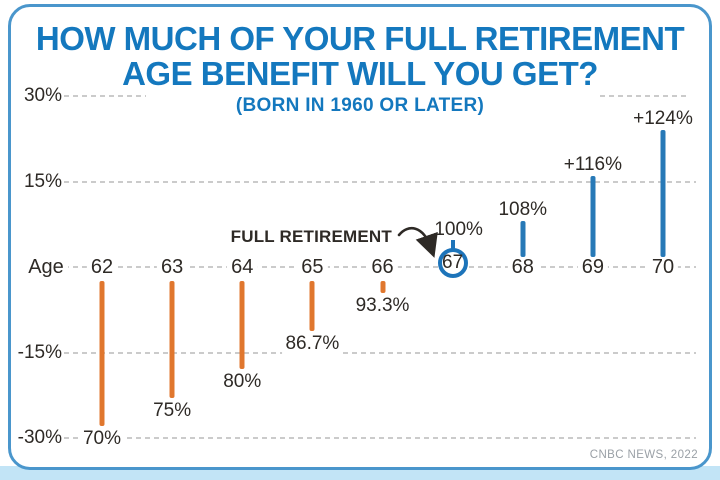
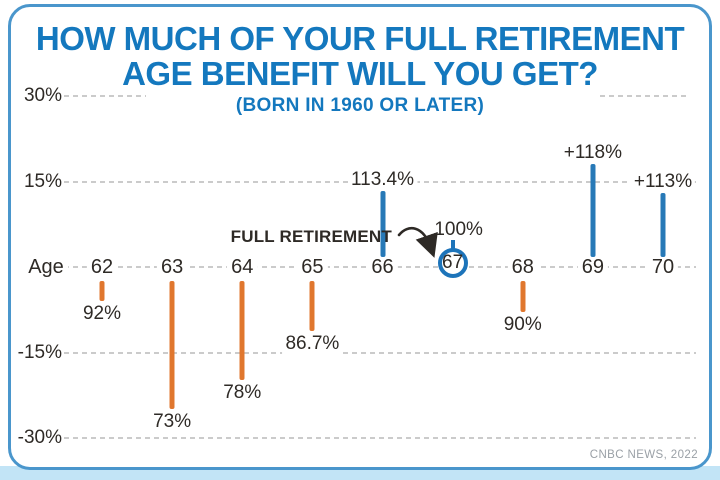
62: 70% -> 92%
63: 75% -> 73%
64: 80% -> 78%
66: 93.3% -> 113.4%
68: 108% -> 90%
69: +116% -> +118%
70: +124% -> +113%
